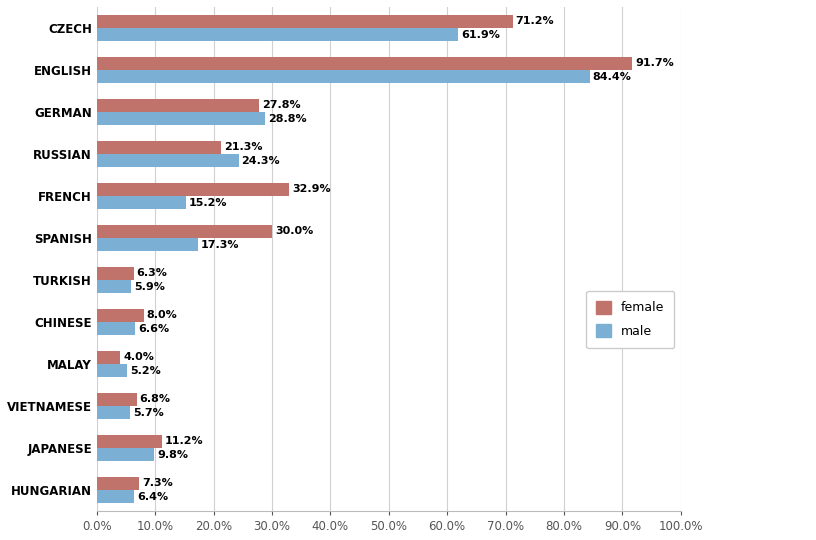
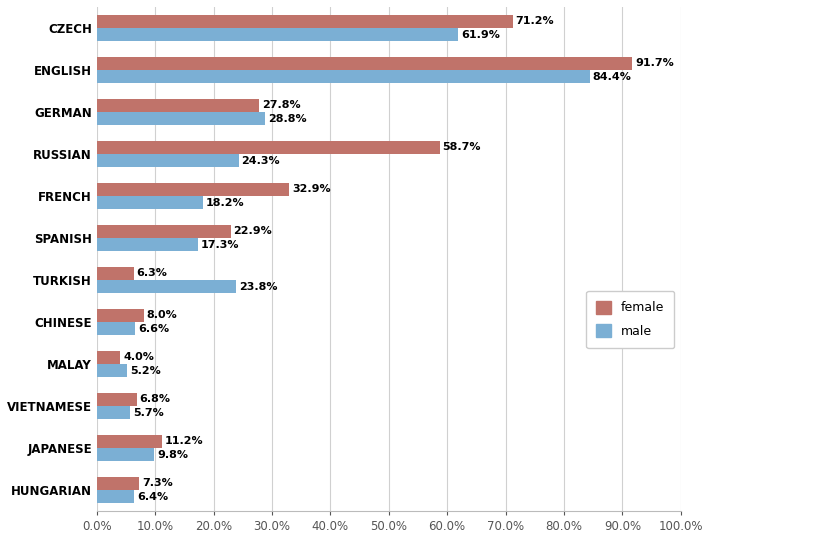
female/RUSSIAN: 21.3% -> 58.7%
male/FRENCH: 15.2% -> 18.2%
female/SPANISH: 30.0% -> 22.9%
male/TURKISH: 5.9% -> 23.8%
